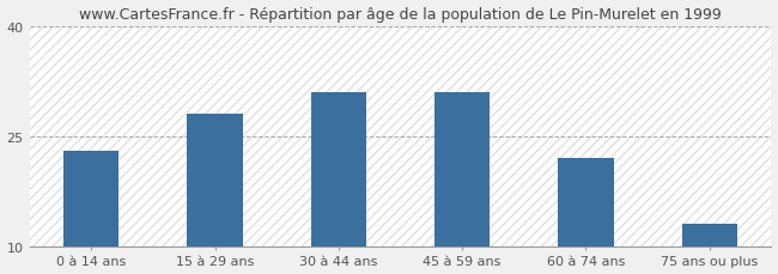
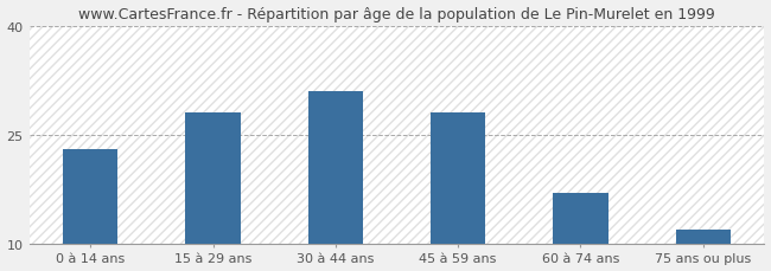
45 à 59 ans: 31 -> 28
60 à 74 ans: 22 -> 17
75 ans ou plus: 13 -> 12
